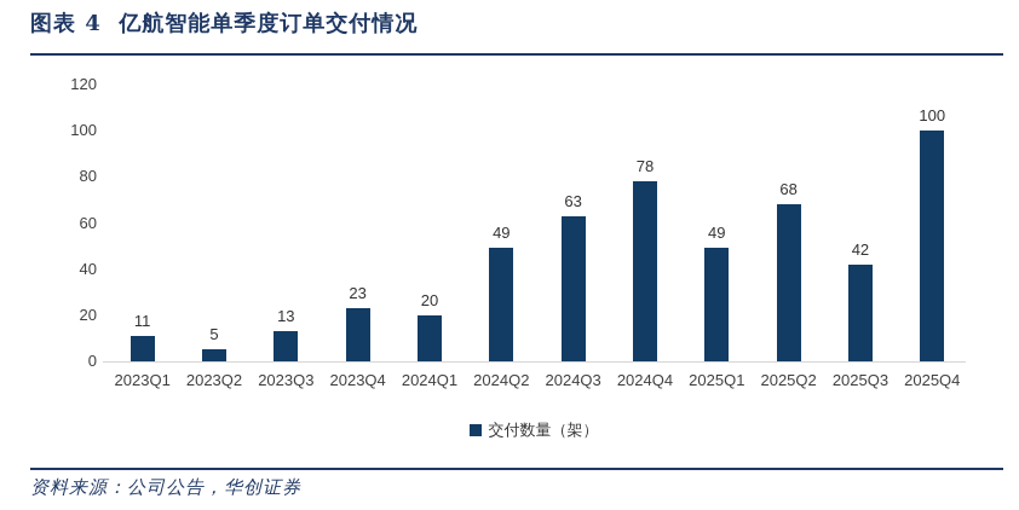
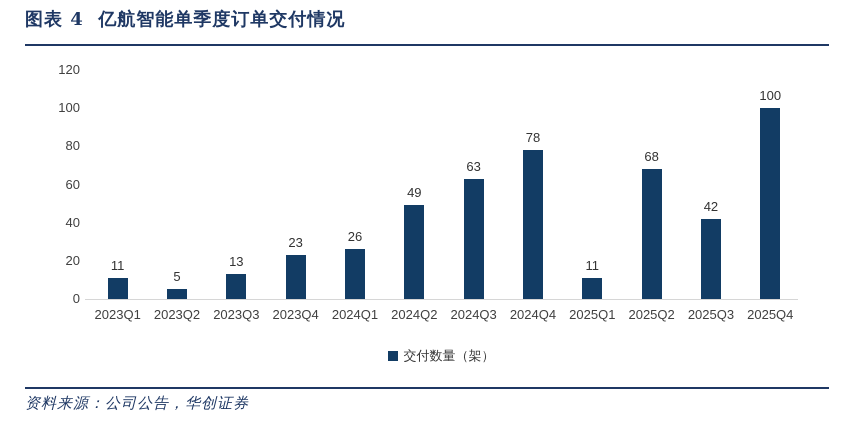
2024Q1: 20 -> 26
2025Q1: 49 -> 11
